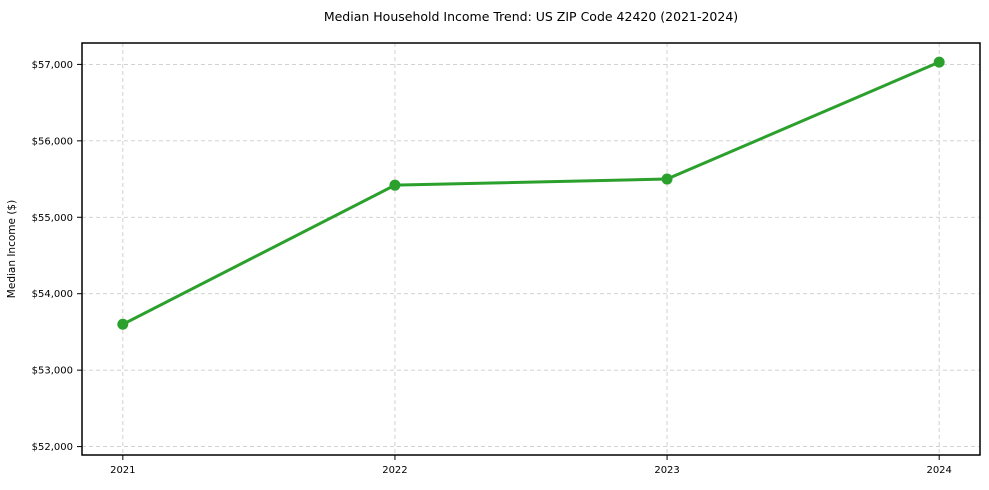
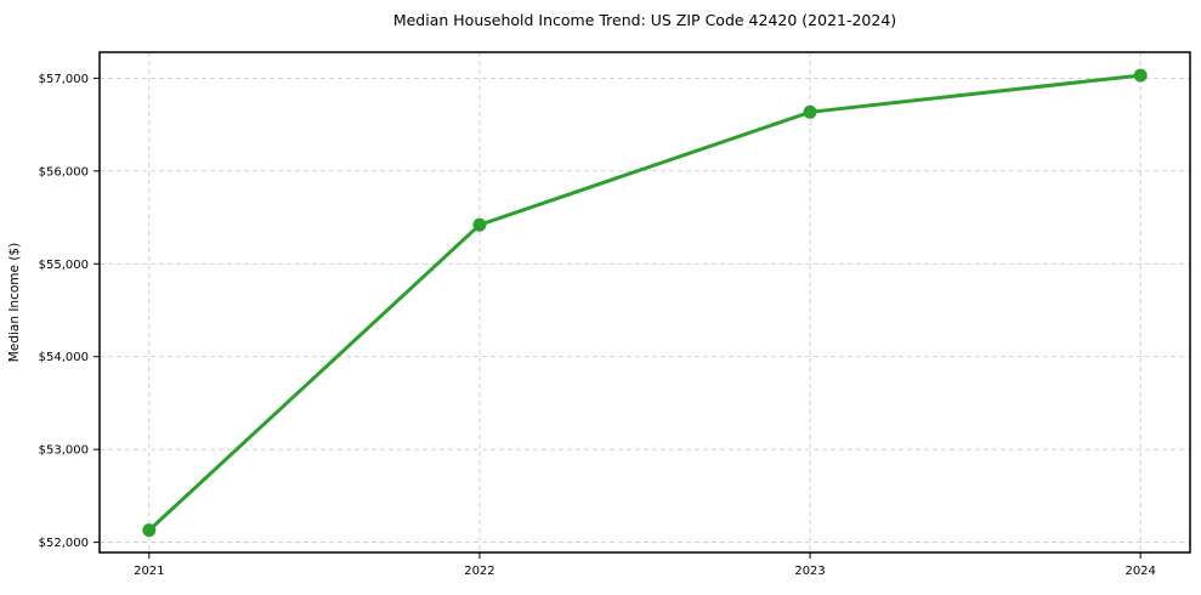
2021: $53600 -> $52100
2023: $55500 -> $56600
